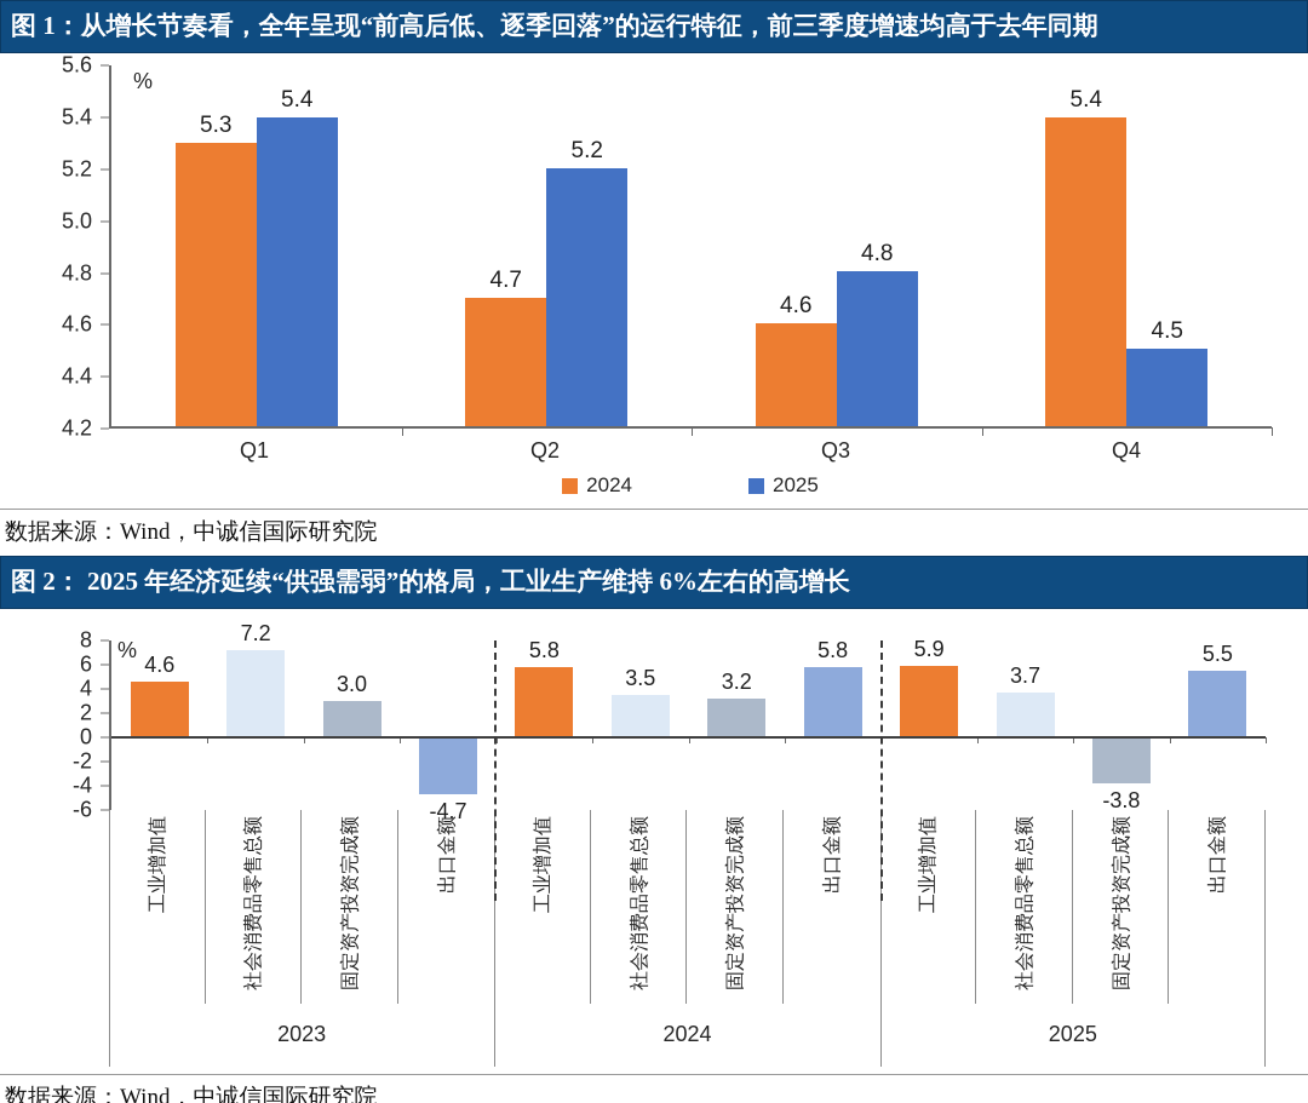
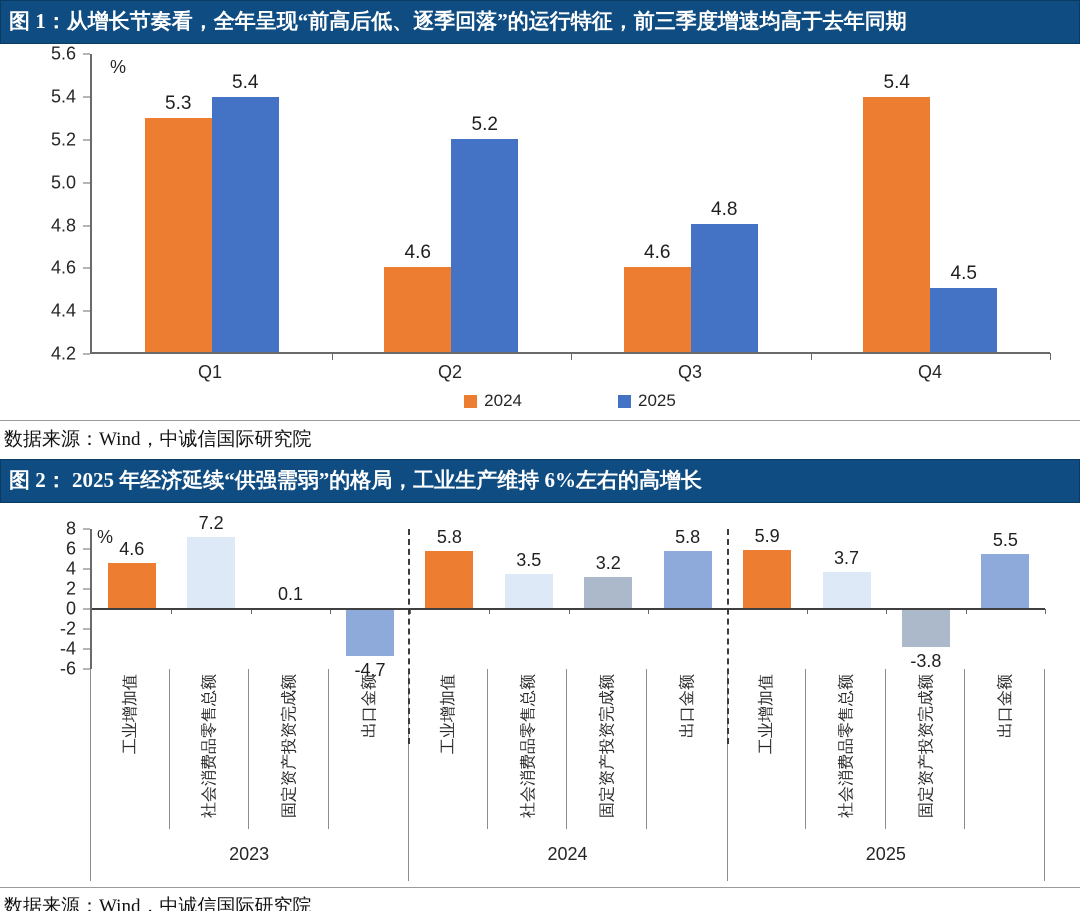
图 1：从增长节奏看，全年呈现“前高后低、逐季回落”的运行特征，前三季度增速均高于去年同期/2024/Q2: 4.7 -> 4.6
图 2： 2025 年经济延续“供强需弱”的格局，工业生产维持 6%左右的高增长/2023/固定资产投资完成额: 3.0 -> 0.1
